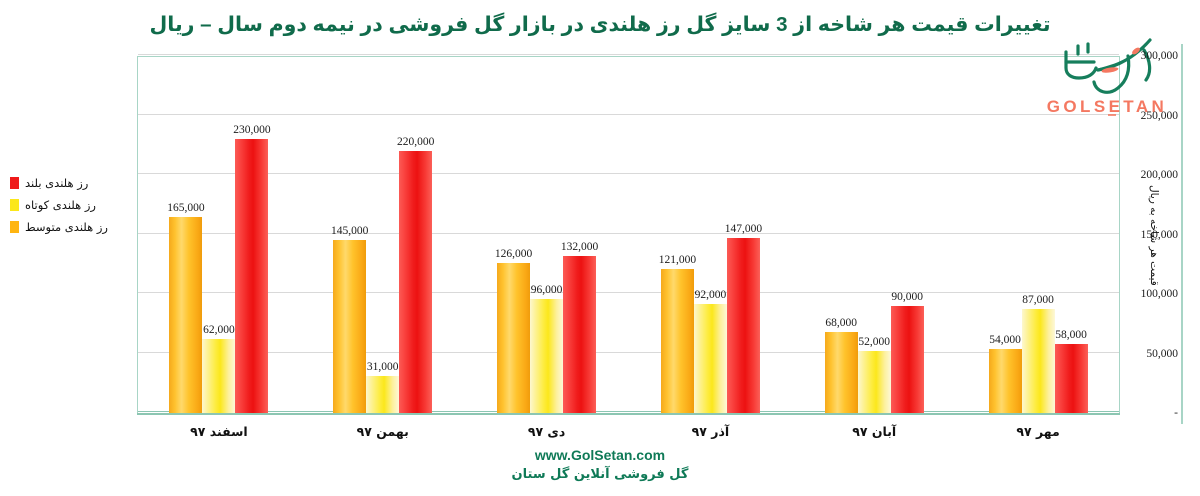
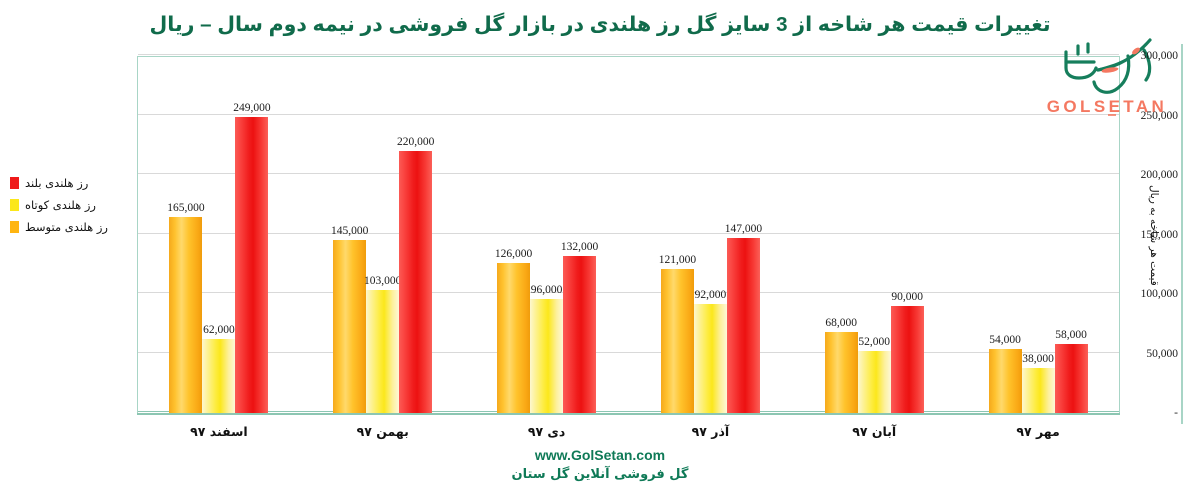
رز هلندی بلند/اسفند ۹۷: 230,000 -> 249,000
رز هلندی کوتاه/بهمن ۹۷: 31,000 -> 103,000
رز هلندی کوتاه/مهر ۹۷: 87,000 -> 38,000
